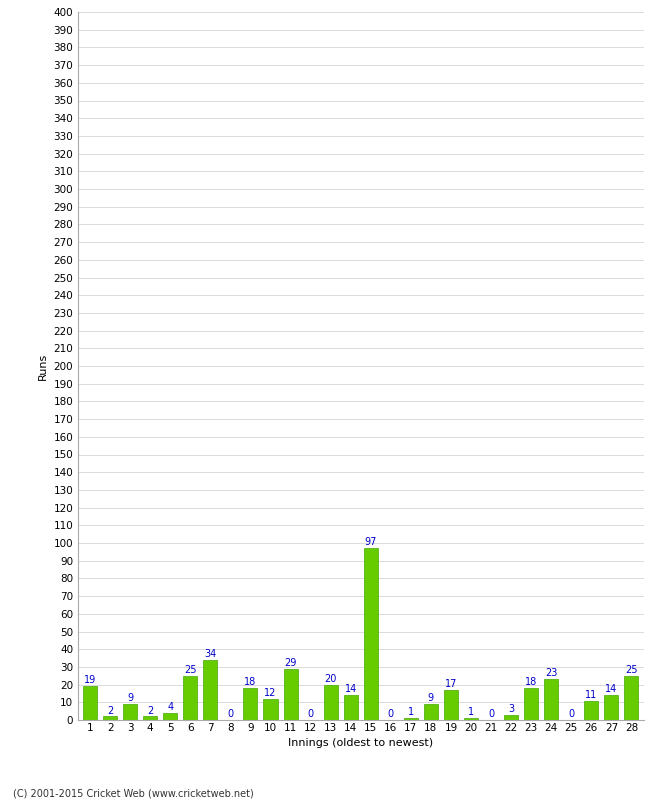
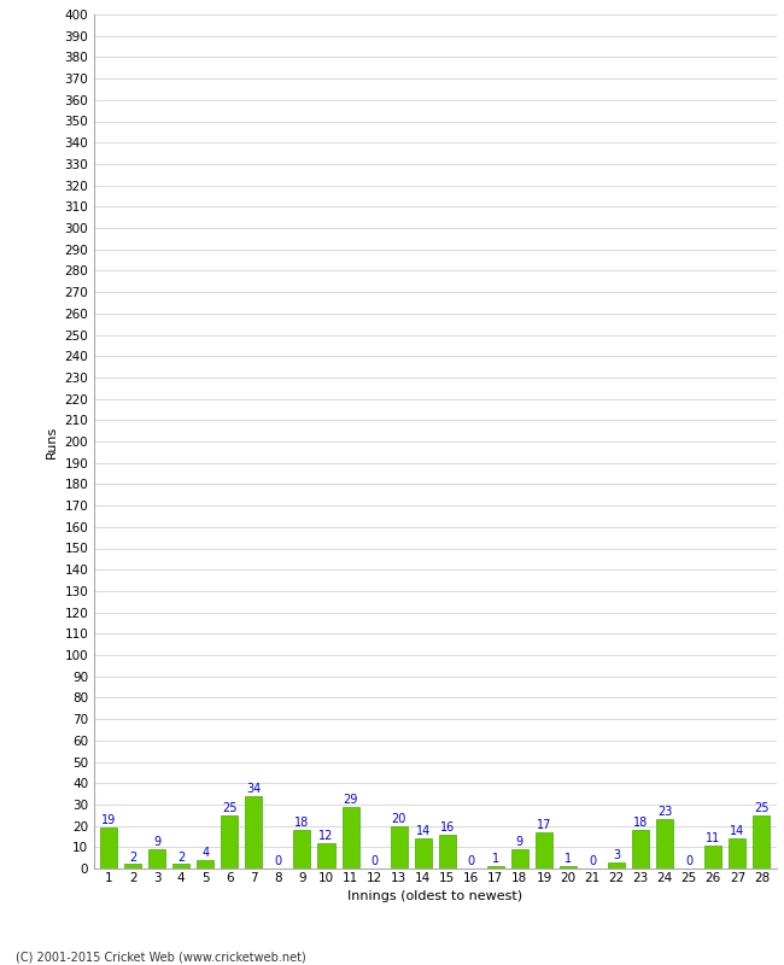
15: 97 -> 16
